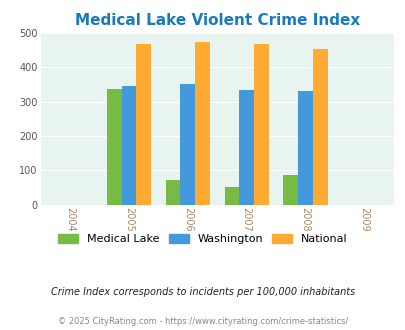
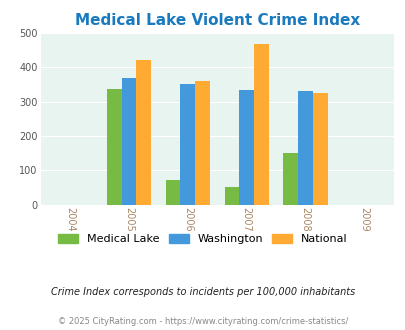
Washington/2005: 345 -> 370
National/2005: 469 -> 420
National/2006: 474 -> 360
Medical Lake/2008: 86 -> 150
National/2008: 454 -> 325
